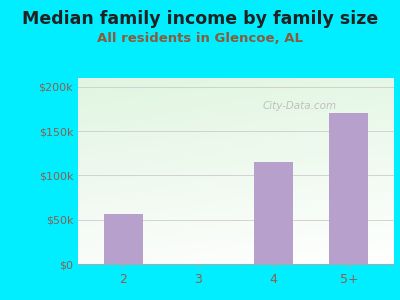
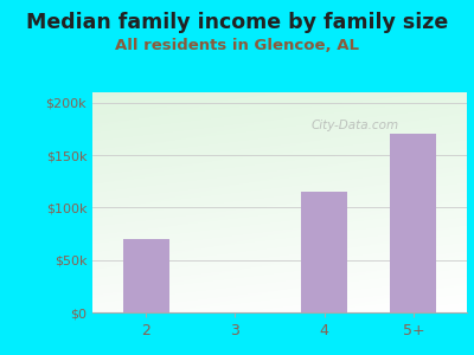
2: $56k -> $70k
